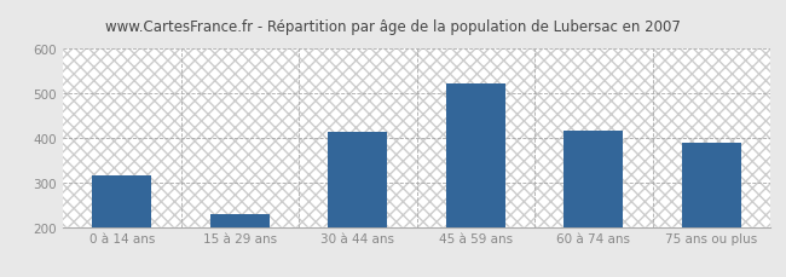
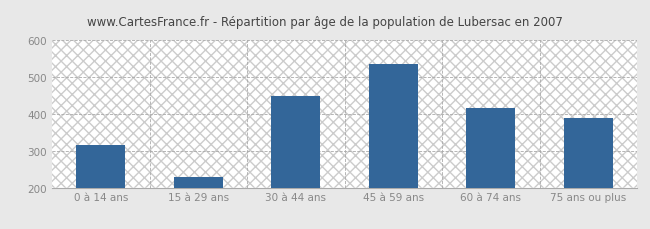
30 à 44 ans: 413 -> 450
45 à 59 ans: 521 -> 535
